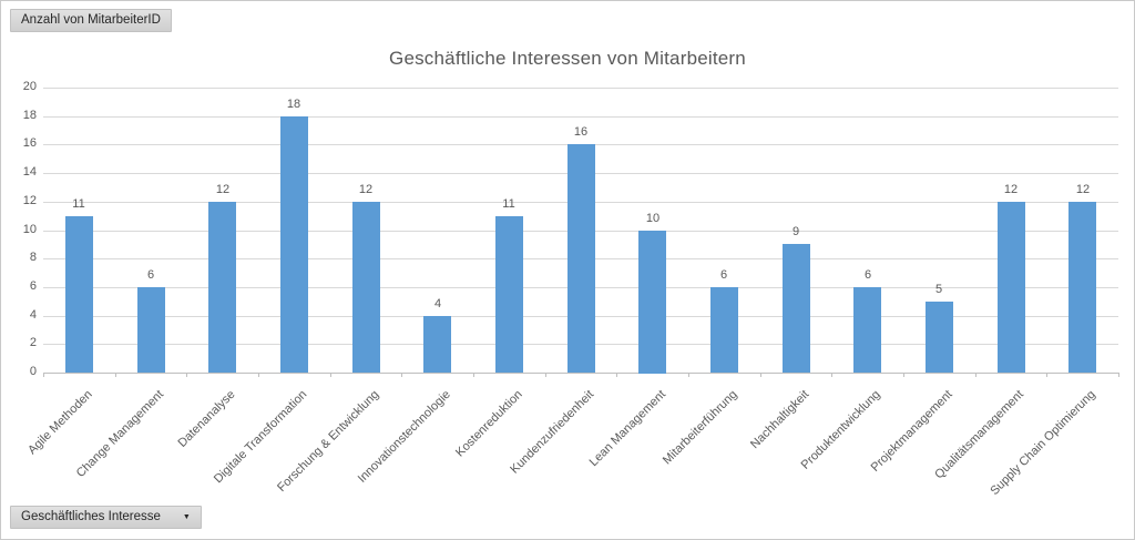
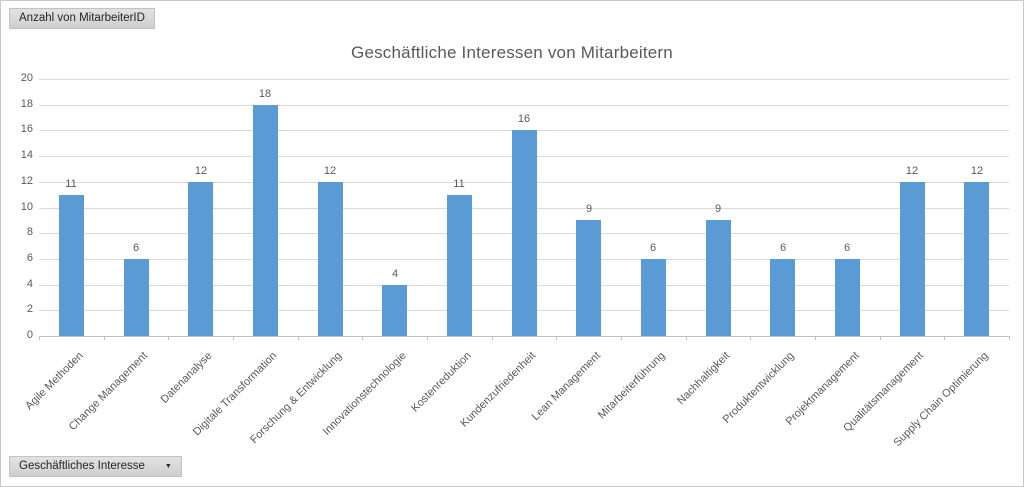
Lean Management: 10 -> 9
Projektmanagement: 5 -> 6
